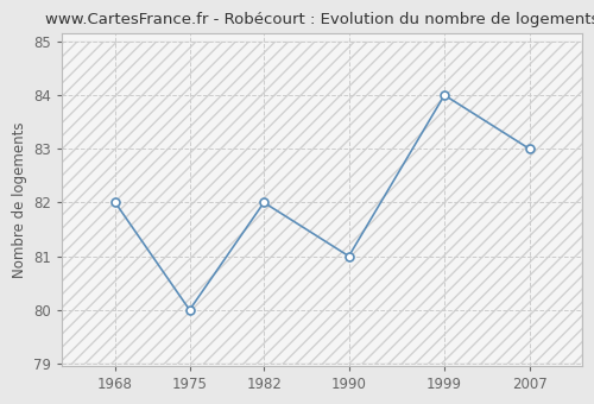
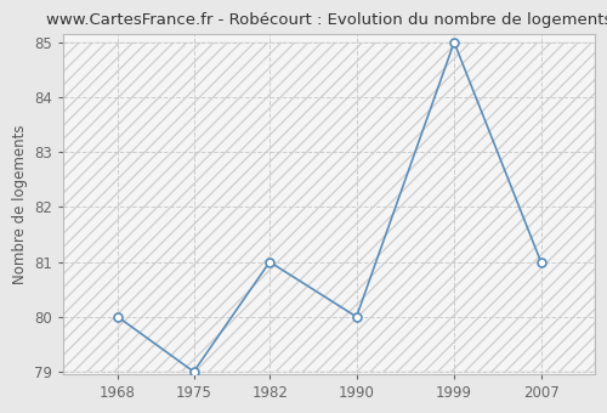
1968: 82 -> 80
1975: 80 -> 79
1982: 82 -> 81
1990: 81 -> 80
1999: 84 -> 85
2007: 83 -> 81
